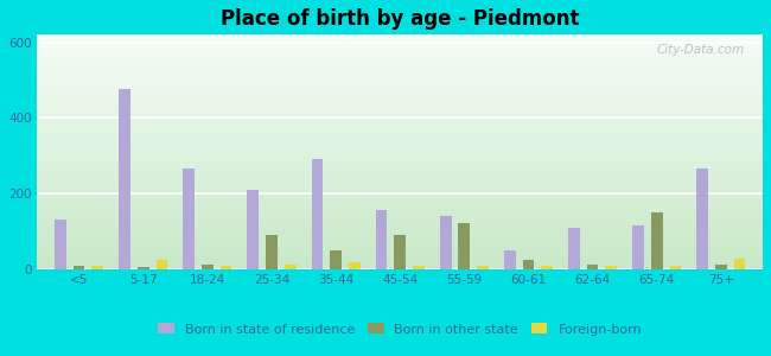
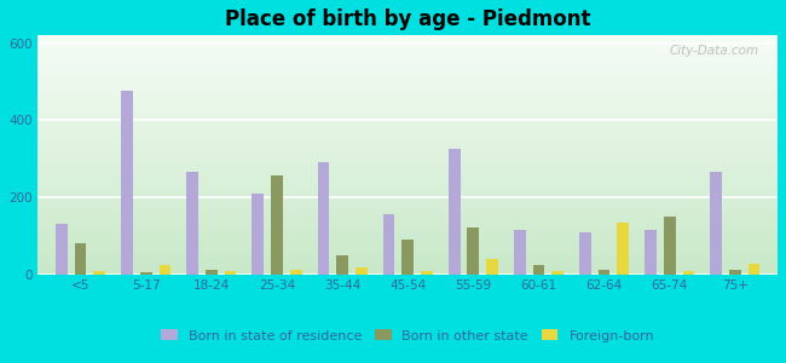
Born in other state/<5: 8 -> 80
Born in other state/25-34: 90 -> 255
Born in state of residence/55-59: 140 -> 325
Foreign-born/55-59: 8 -> 40
Born in state of residence/60-61: 50 -> 115
Foreign-born/62-64: 8 -> 135
